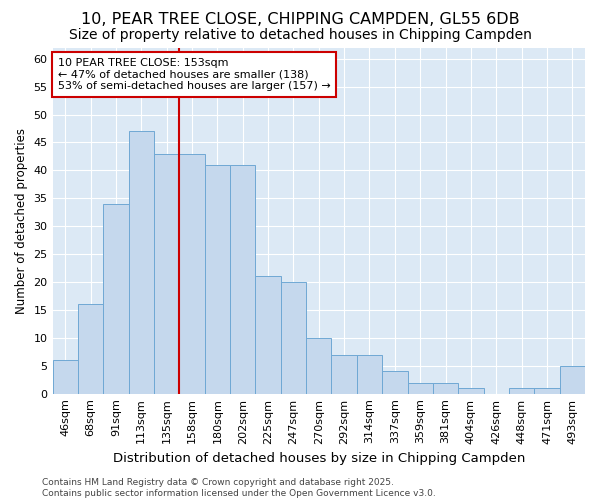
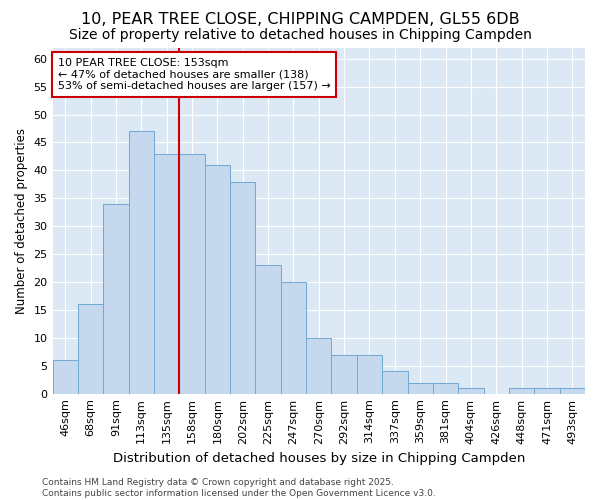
202sqm: 41 -> 38
225sqm: 21 -> 23
493sqm: 5 -> 1
